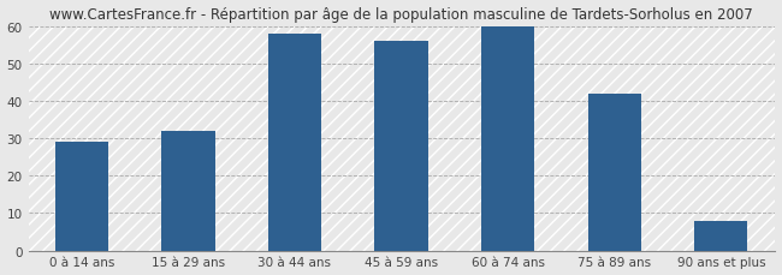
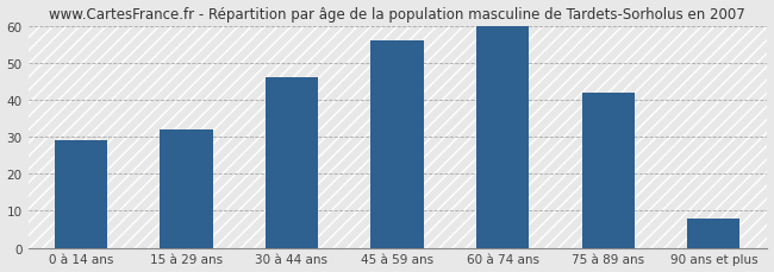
30 à 44 ans: 58 -> 46
